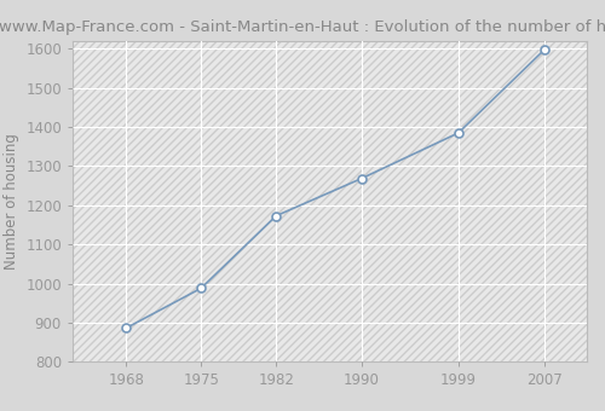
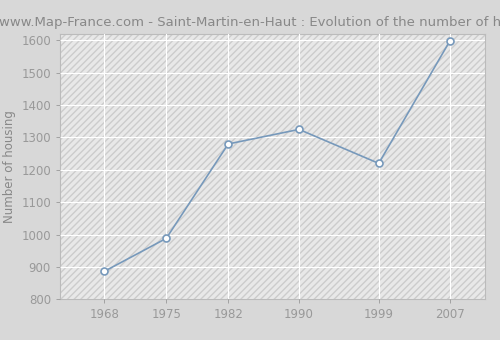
1982: 1173 -> 1280
1990: 1269 -> 1325
1999: 1385 -> 1220
